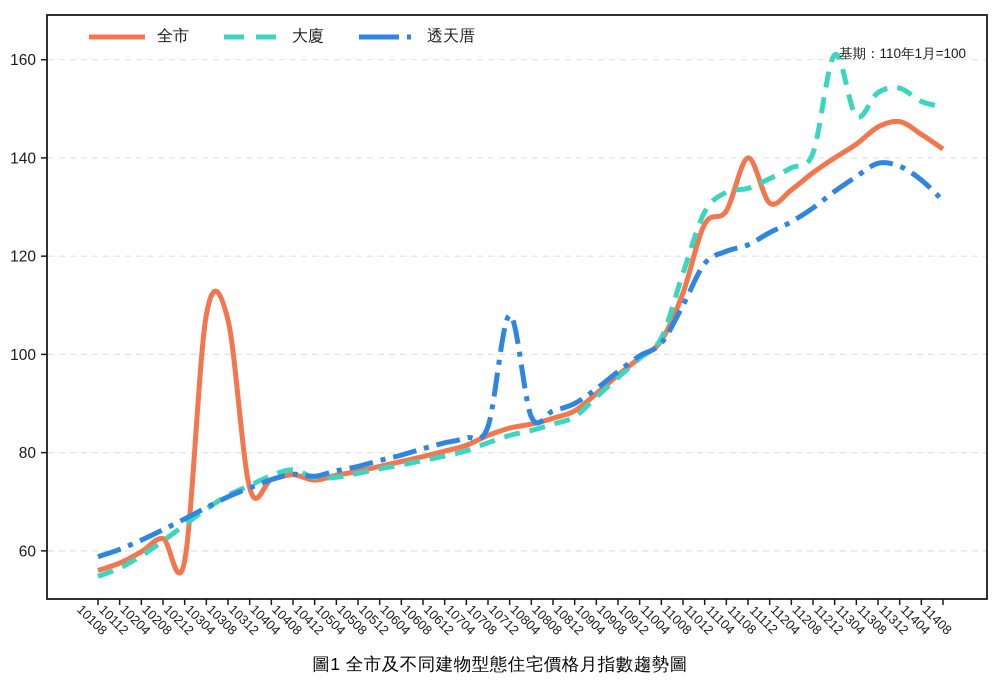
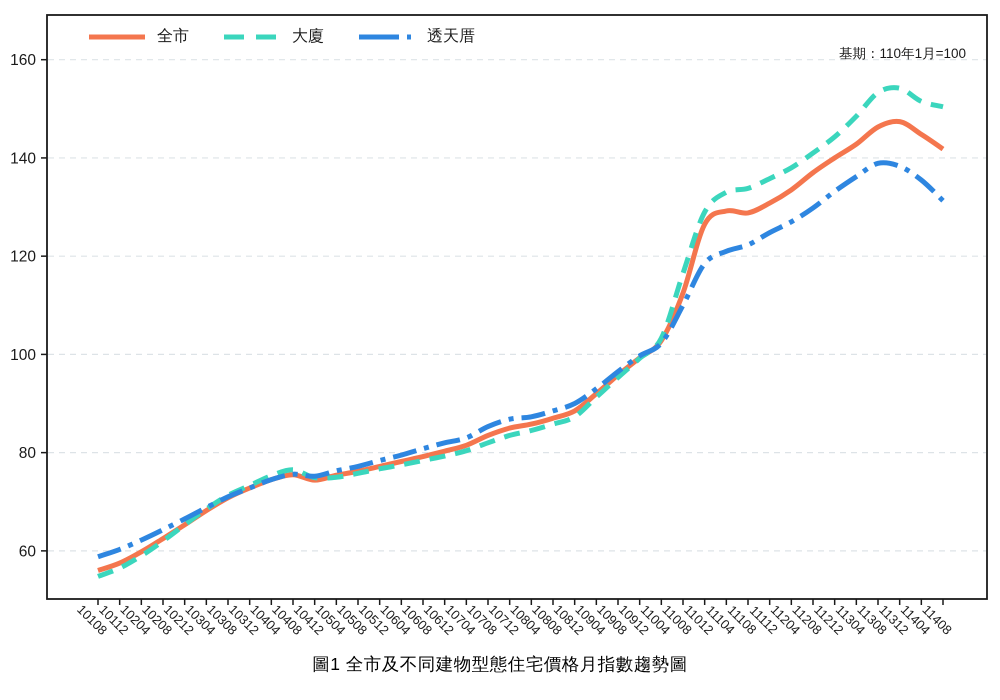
全市/10212: 58 -> 65
全市/10304: 108 -> 68
全市/10308: 107 -> 71
透天厝/10712: 108 -> 87
全市/11108: 140 -> 129
大廈/11212: 161 -> 144
